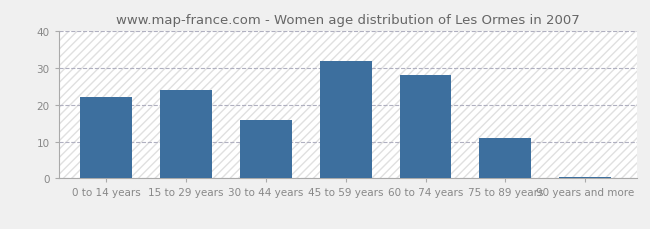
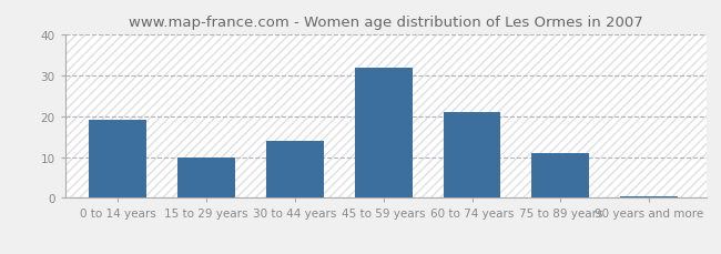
0 to 14 years: 22.0 -> 19.0
15 to 29 years: 24.0 -> 10.0
30 to 44 years: 16.0 -> 14.0
60 to 74 years: 28.0 -> 21.0
